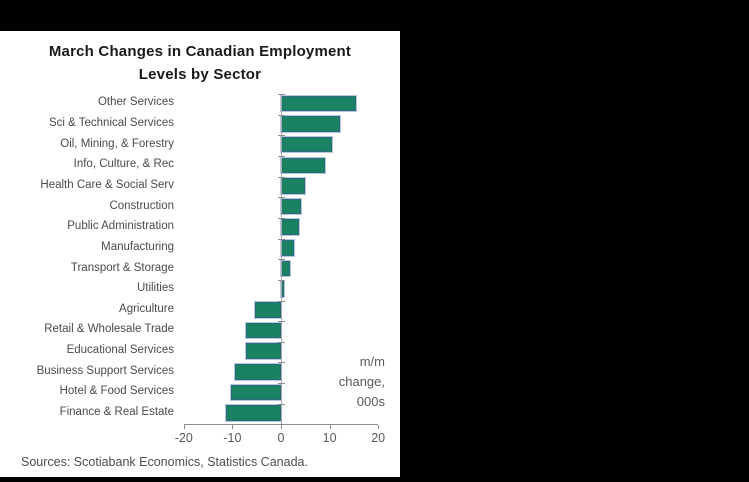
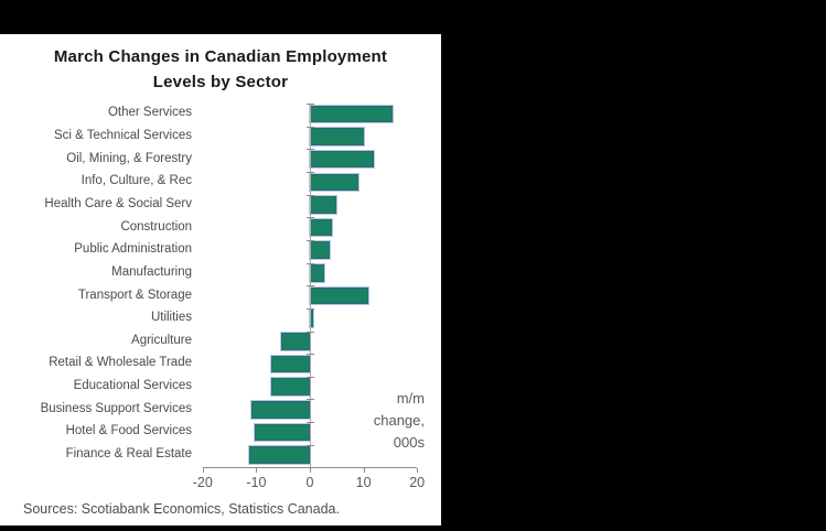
Sci & Technical Services: 12 -> 10
Oil, Mining, & Forestry: 10 -> 12
Transport & Storage: 2 -> 11
Business Support Services: -9 -> -11
